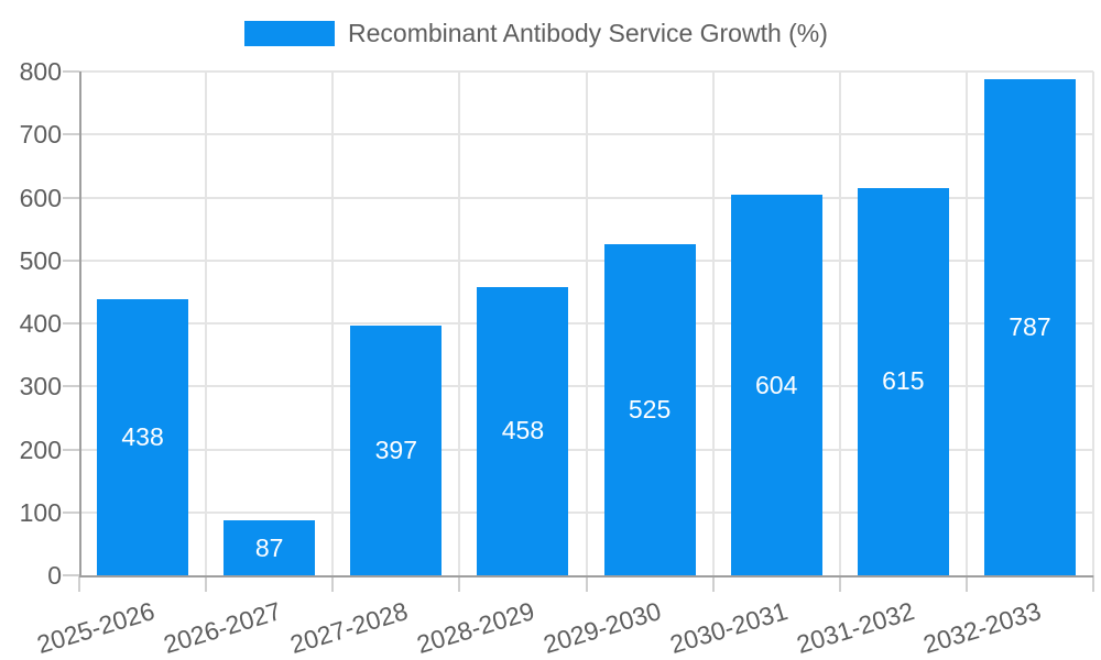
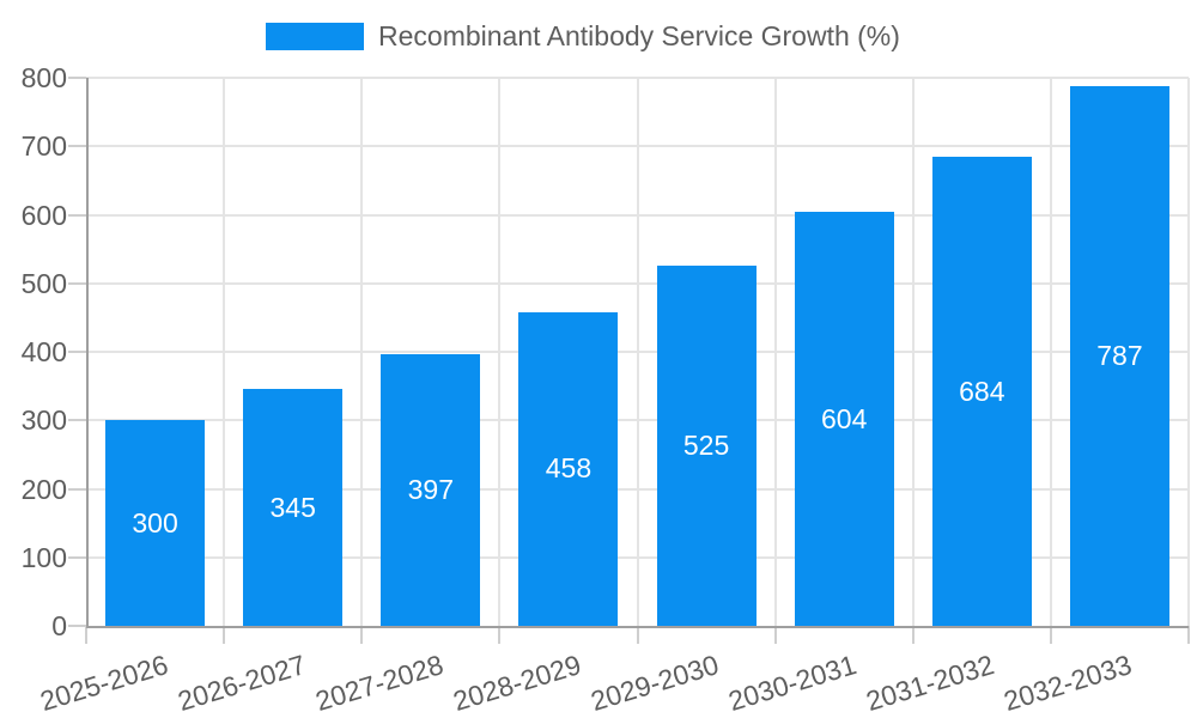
2025-2026: 438 -> 300
2026-2027: 87 -> 345
2031-2032: 615 -> 684
